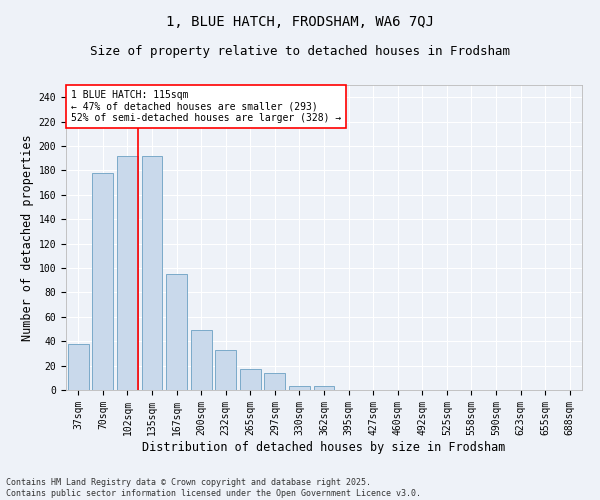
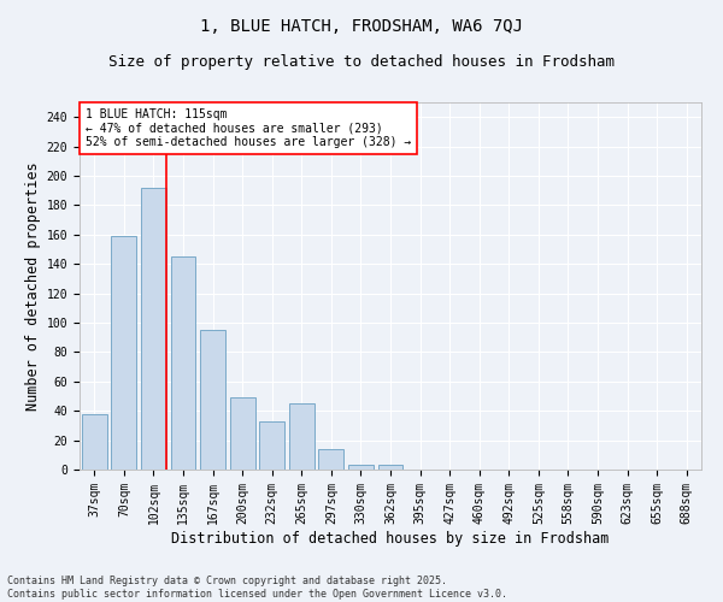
70sqm: 178 -> 159
135sqm: 192 -> 145
265sqm: 17 -> 45
